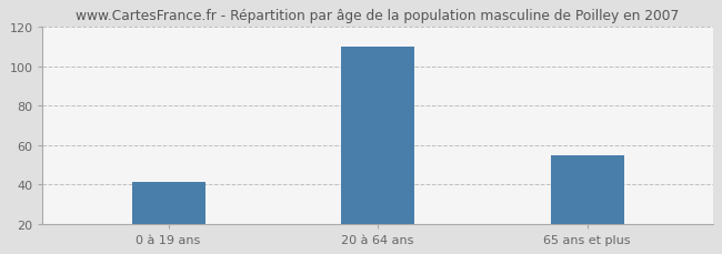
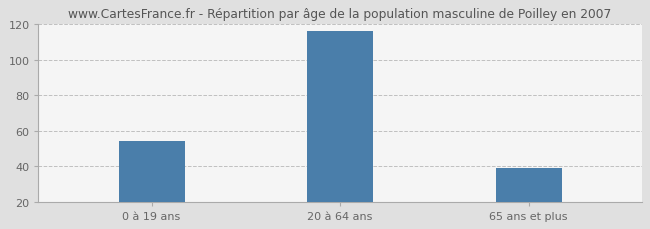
0 à 19 ans: 41 -> 54
20 à 64 ans: 110 -> 116
65 ans et plus: 55 -> 39
